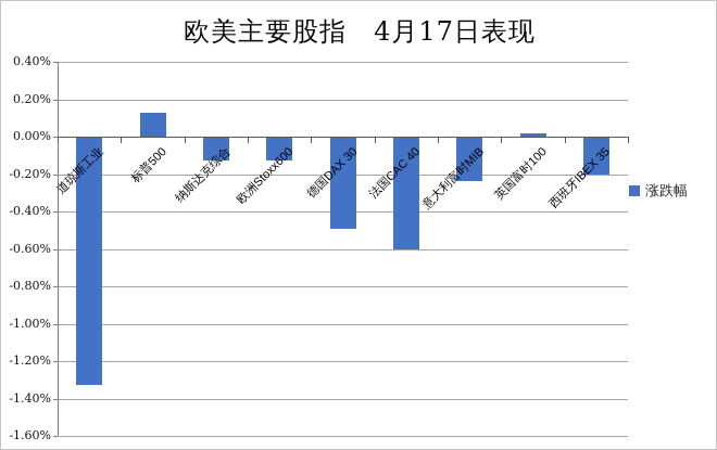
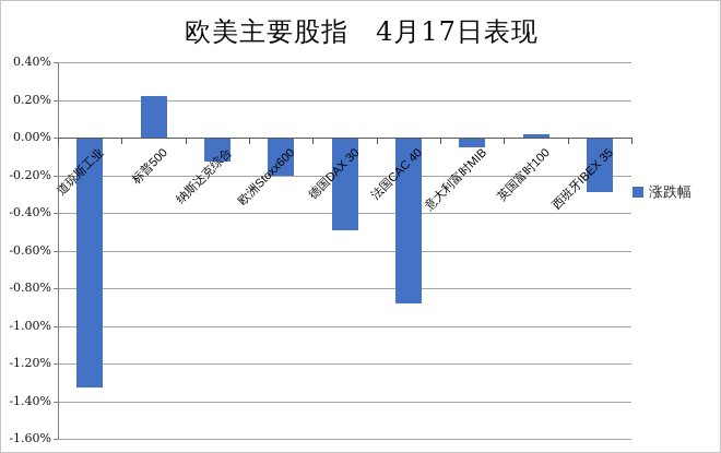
标普500: 0.13% -> 0.22%
欧洲Stoxx600: -0.13% -> -0.20%
法国CAC 40: -0.60% -> -0.88%
意大利富时MIB: -0.24% -> -0.05%
西班牙IBEX 35: -0.20% -> -0.29%
